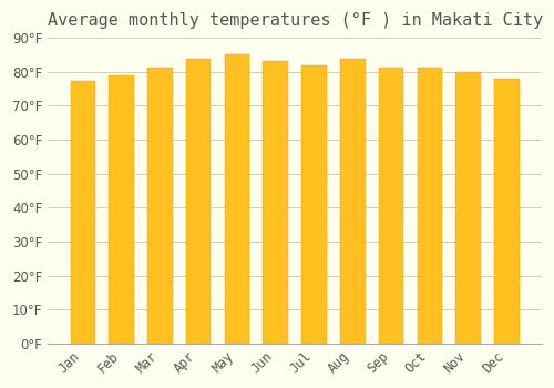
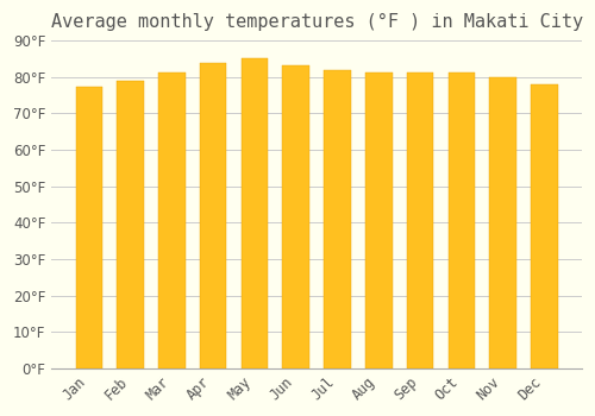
Aug: 84.0°F -> 81.3°F
